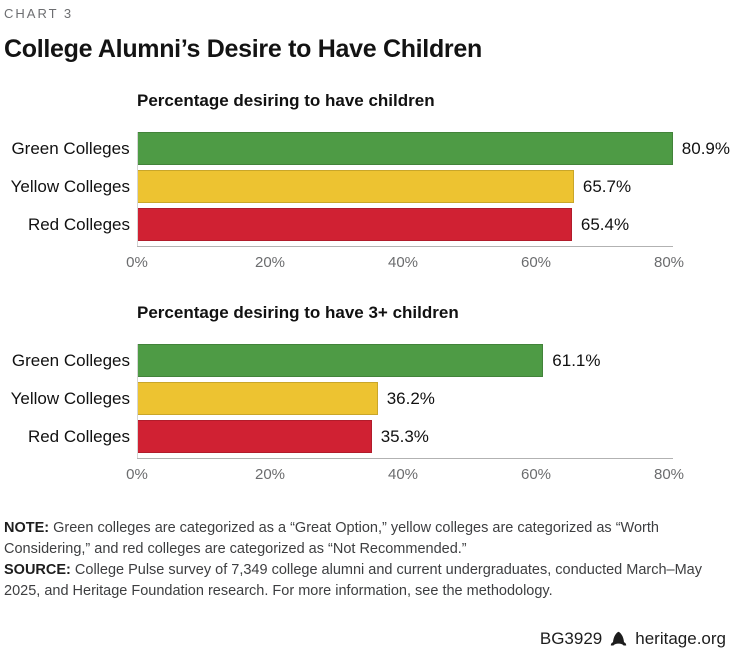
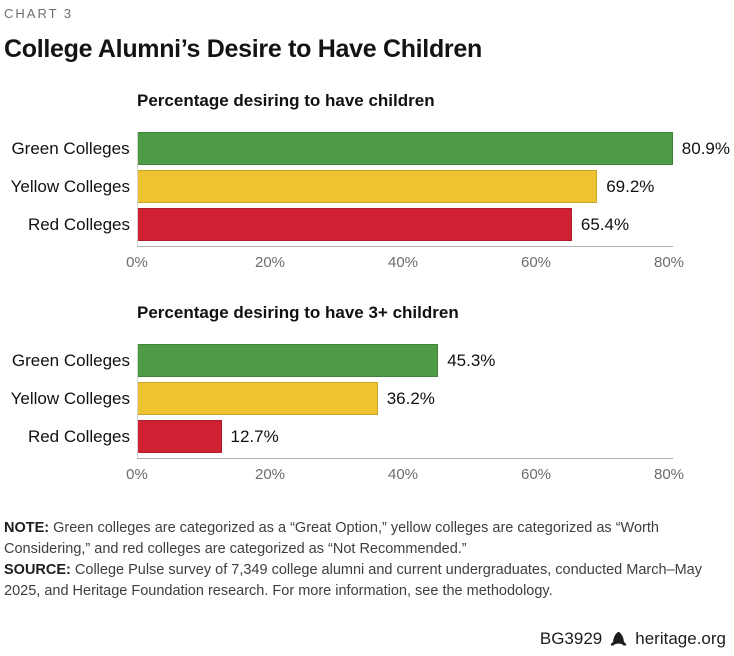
Percentage desiring to have children/Yellow Colleges: 65.7% -> 69.2%
Percentage desiring to have 3+ children/Green Colleges: 61.1% -> 45.3%
Percentage desiring to have 3+ children/Red Colleges: 35.3% -> 12.7%
